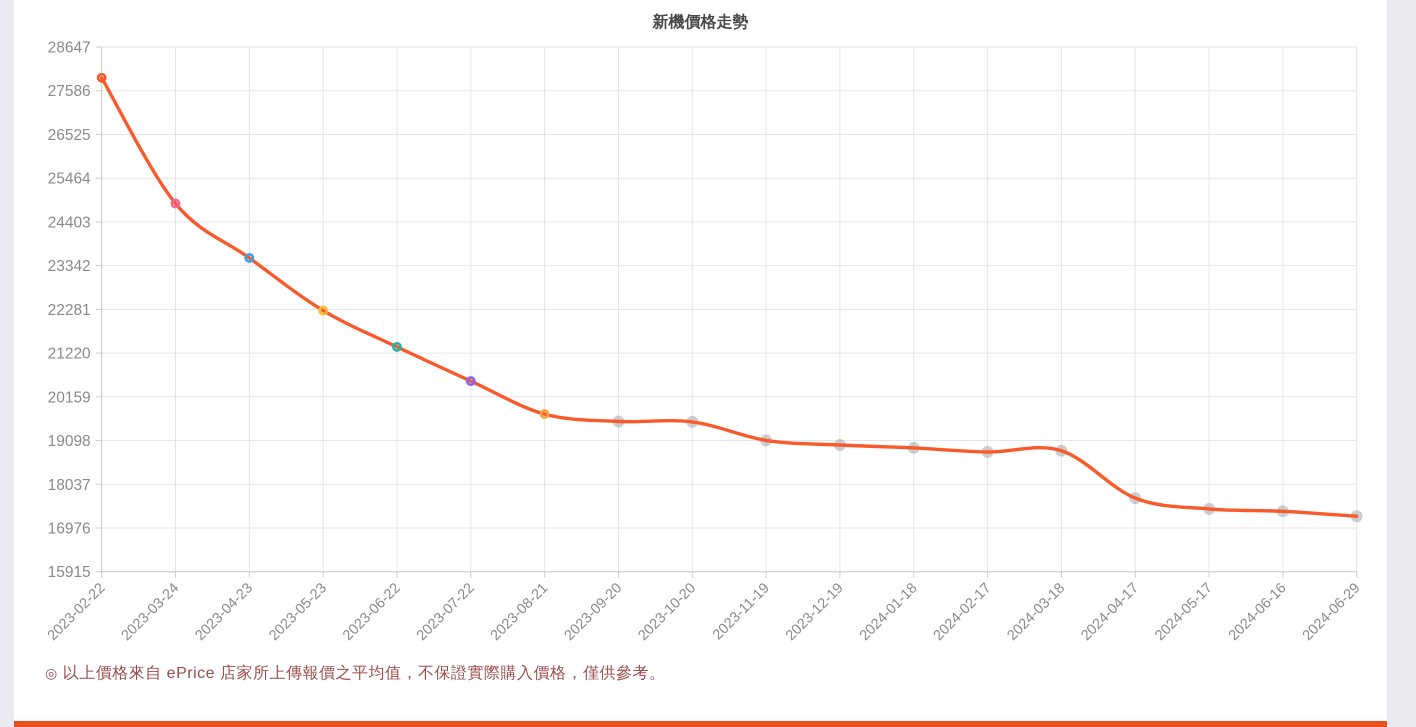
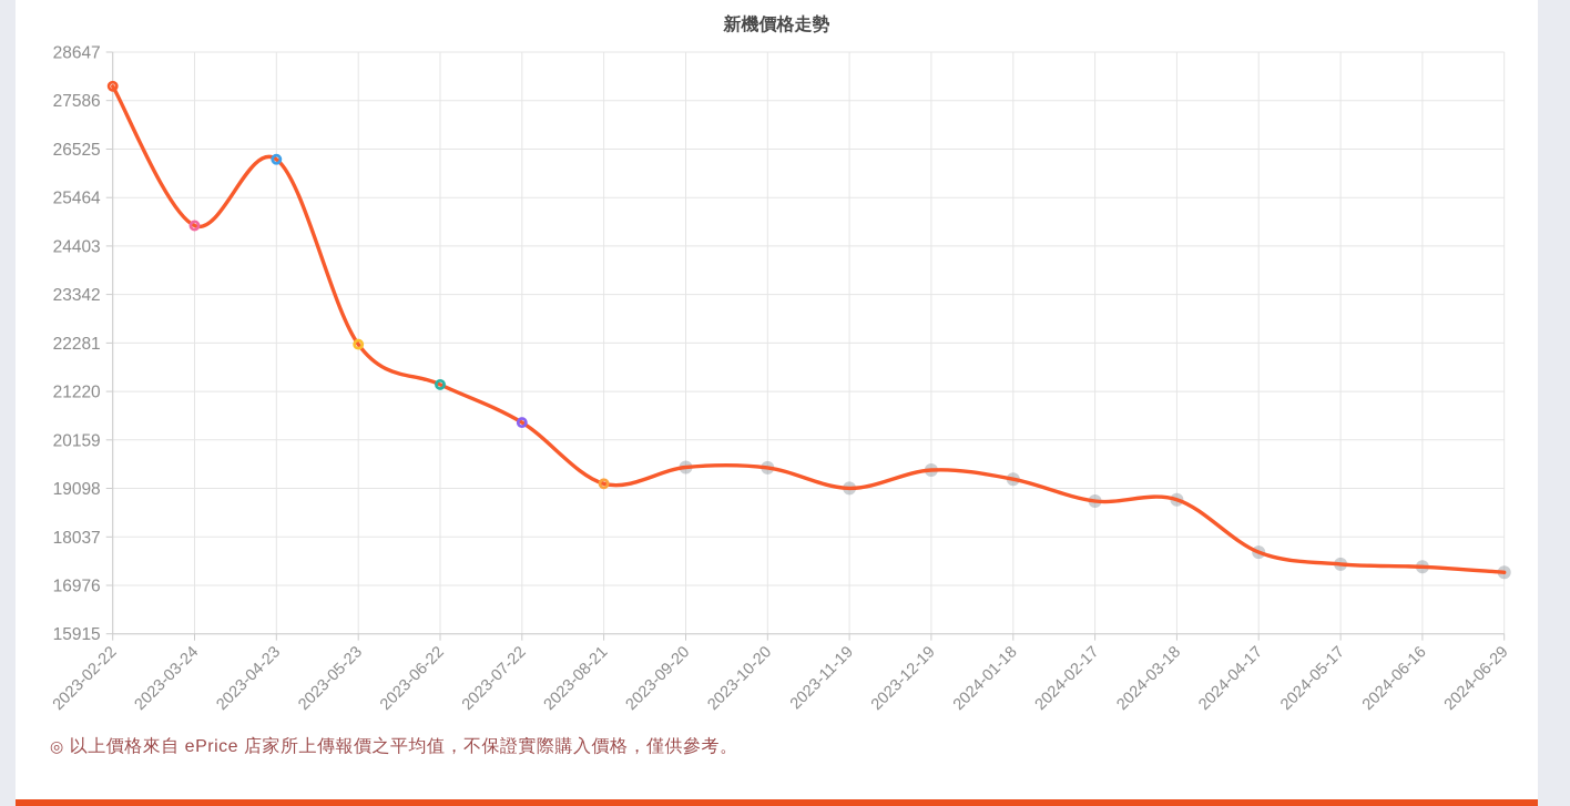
2023-04-23: 23500 -> 26300
2023-08-21: 19700 -> 19200
2023-12-19: 19000 -> 19500
2024-01-18: 18900 -> 19300
